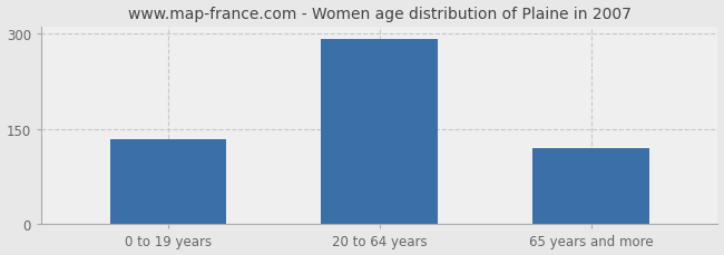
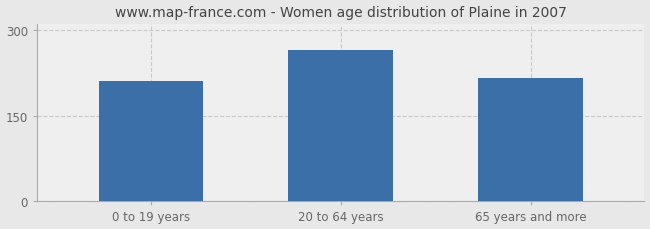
0 to 19 years: 134 -> 210
20 to 64 years: 291 -> 264
65 years and more: 120 -> 216
